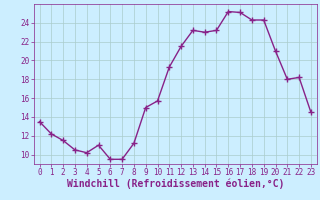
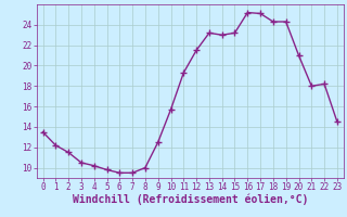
5: 11.0 -> 9.8
8: 11.2 -> 10.0
9: 15.0 -> 12.5
